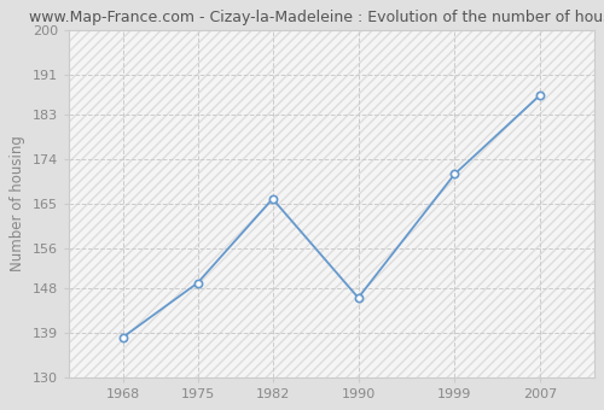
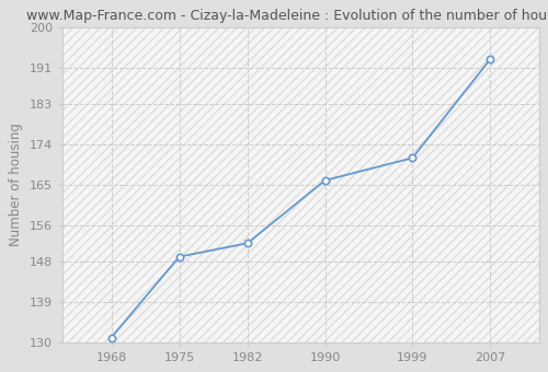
1968: 138 -> 131
1982: 166 -> 152
1990: 146 -> 166
2007: 187 -> 193
